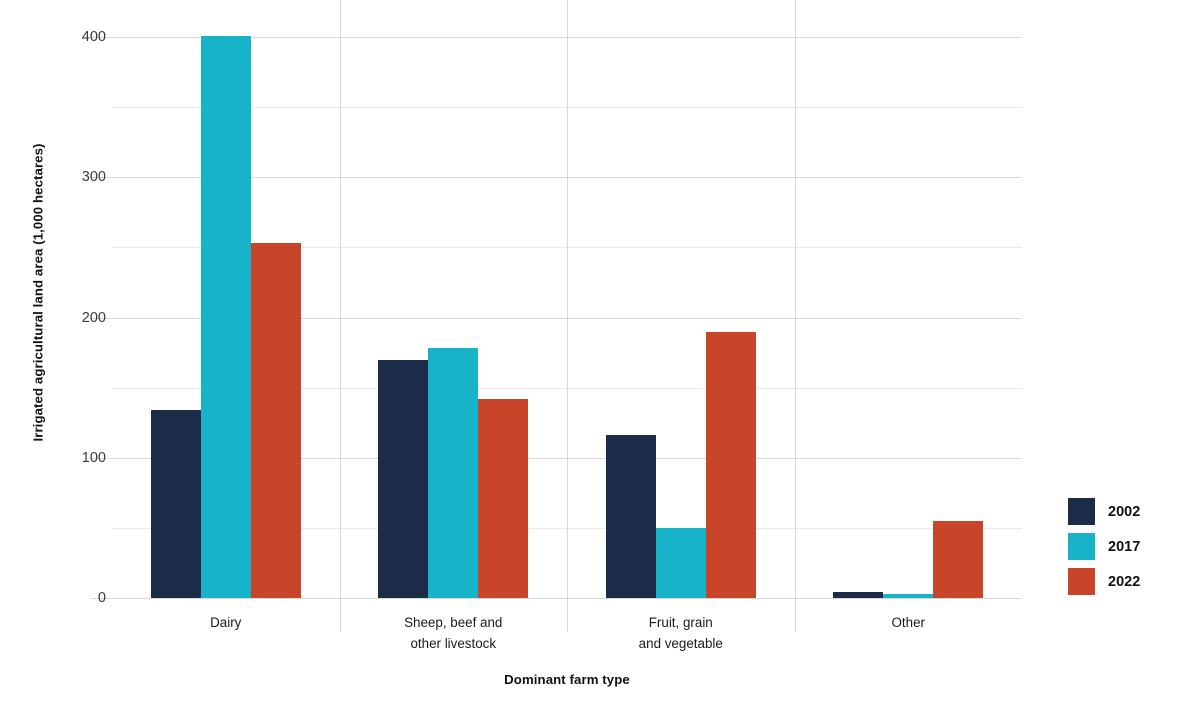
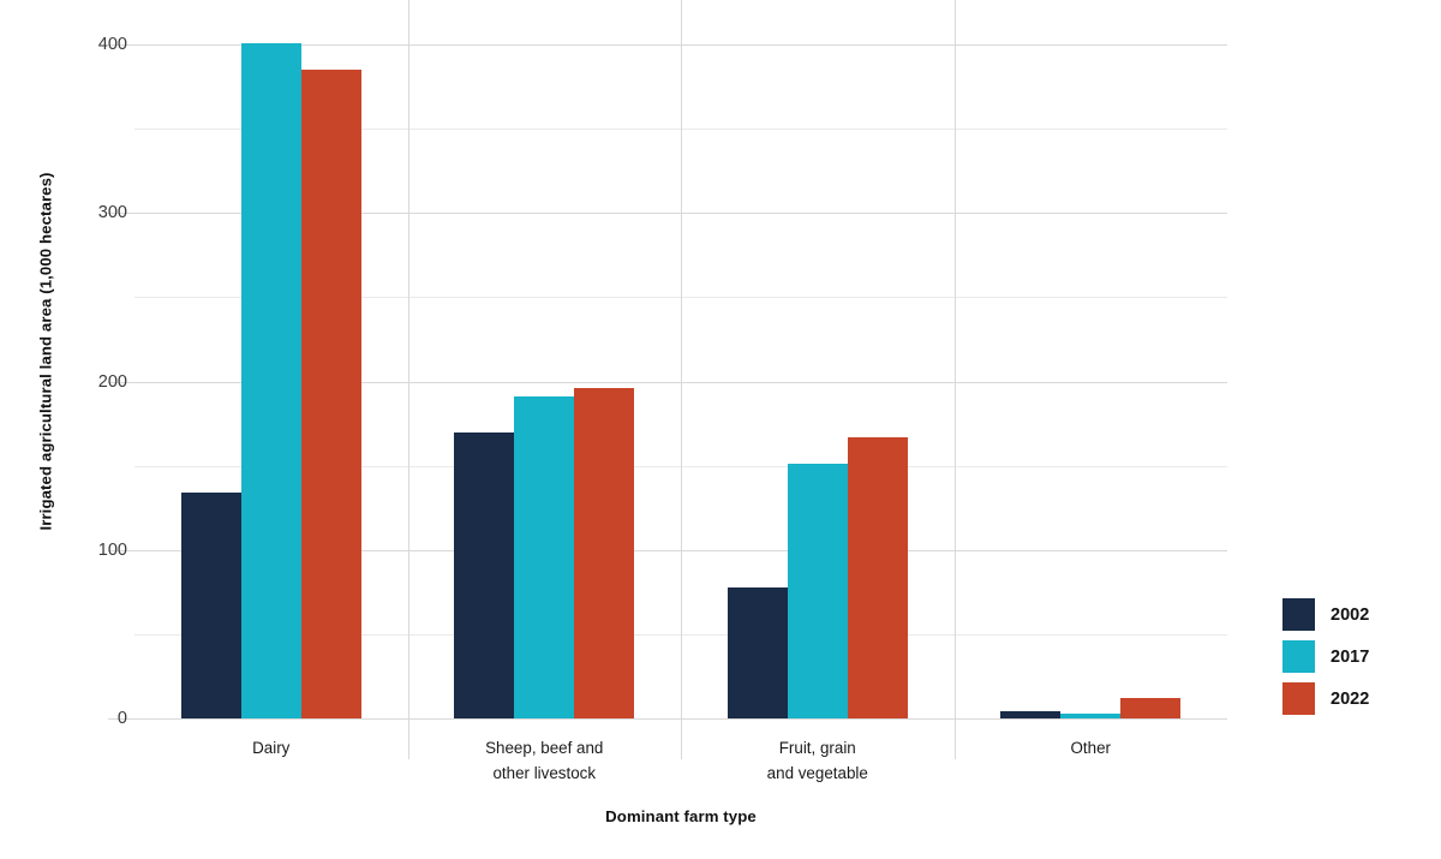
2022/Dairy: 253 -> 385
2017/Sheep, beef and other livestock: 178 -> 191
2022/Sheep, beef and other livestock: 142 -> 196
2002/Fruit, grain and vegetable: 116 -> 78
2017/Fruit, grain and vegetable: 50 -> 151
2022/Fruit, grain and vegetable: 190 -> 167
2022/Other: 55 -> 12
